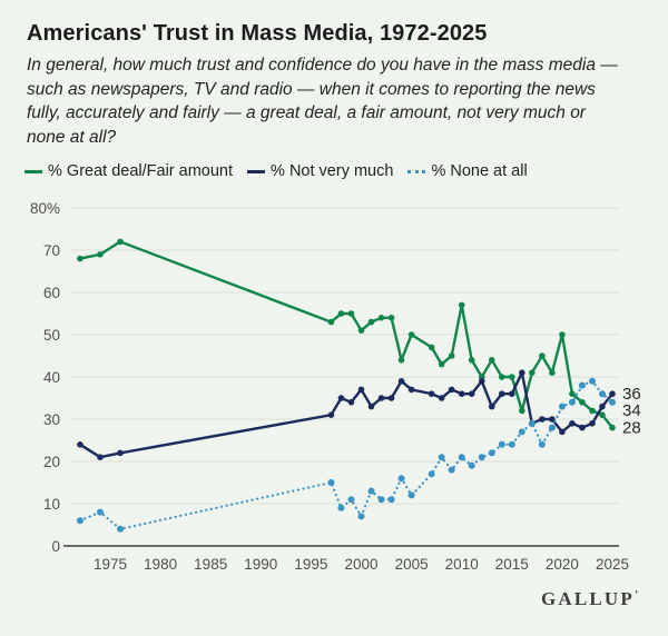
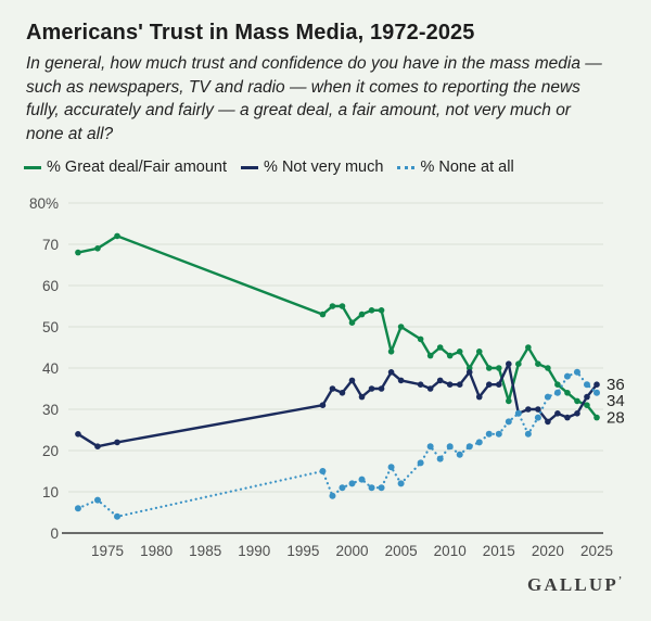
% None at all/2000: 7% -> 12%
% Great deal/Fair amount/2010: 57% -> 43%
% Great deal/Fair amount/2020: 50% -> 40%
